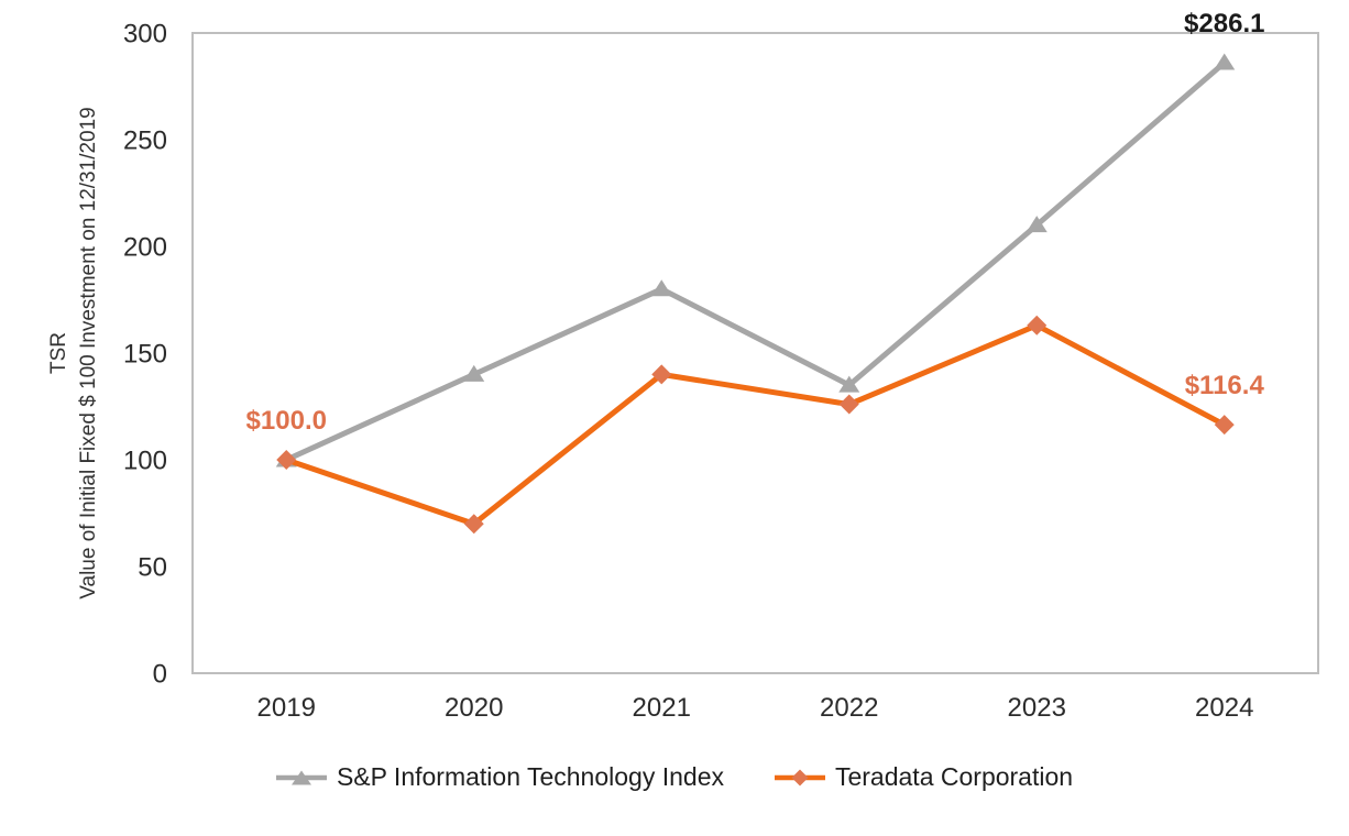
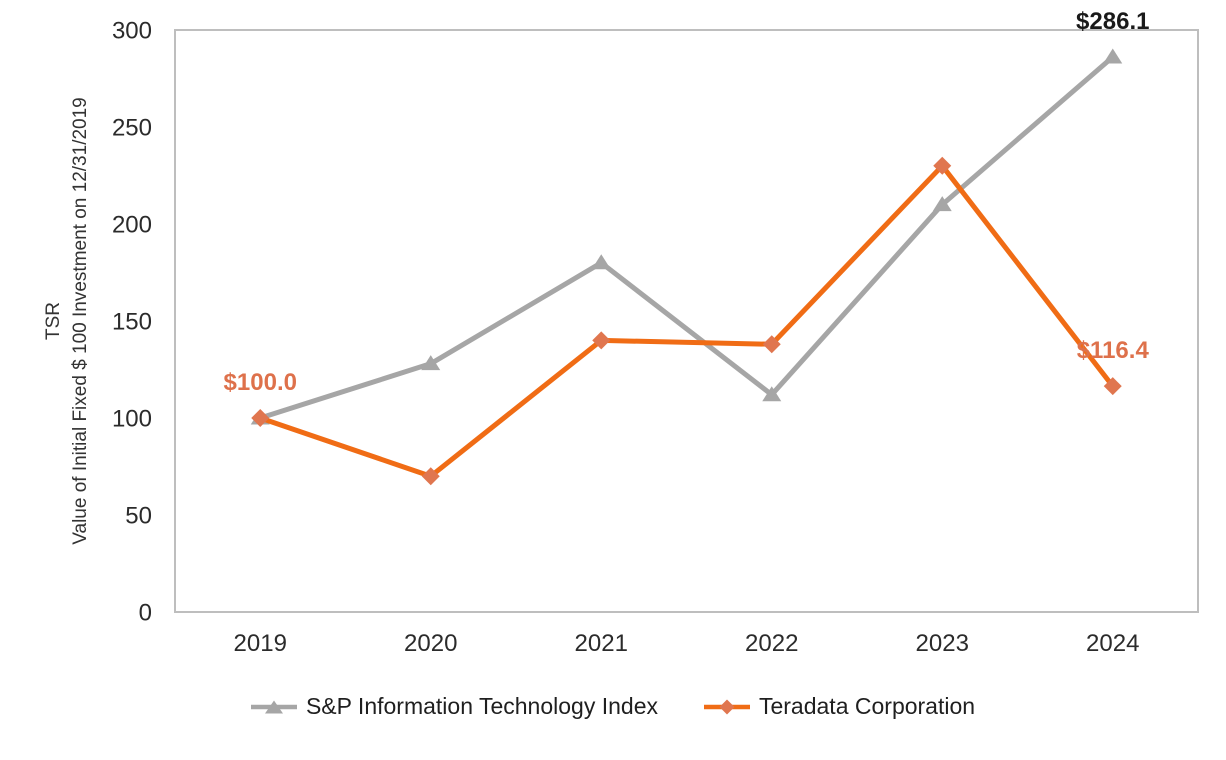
S&P Information Technology Index/2020: 140 -> 128
S&P Information Technology Index/2022: 135 -> 112
Teradata Corporation/2022: 126 -> 138
Teradata Corporation/2023: 163 -> 230
